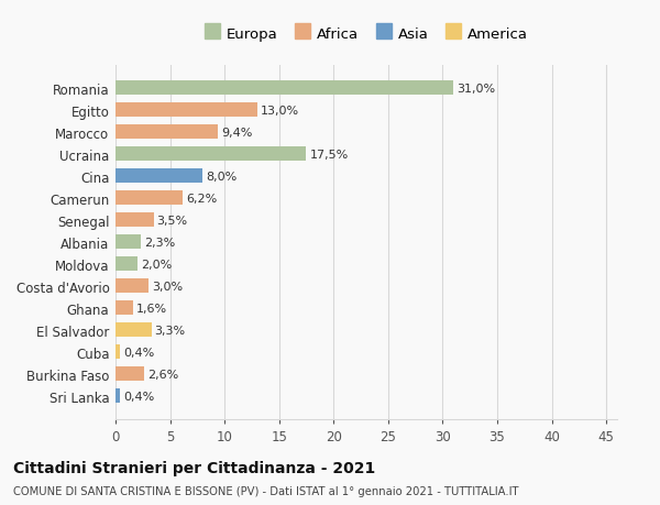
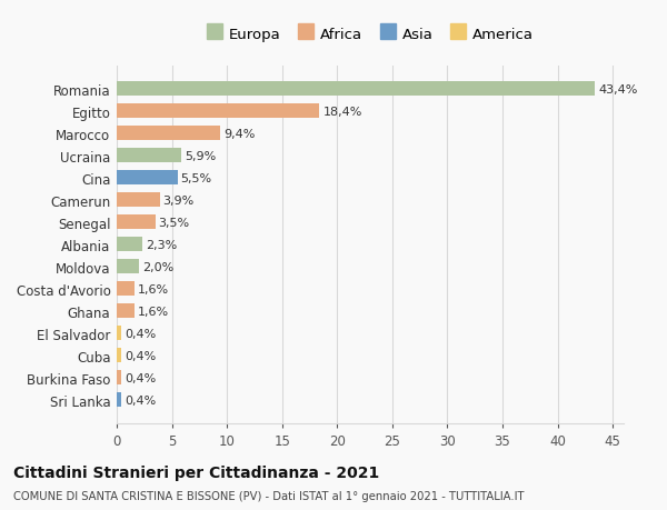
Romania: 31,0% -> 43,4%
Egitto: 13,0% -> 18,4%
Ucraina: 17,5% -> 5,9%
Cina: 8,0% -> 5,5%
Camerun: 6,2% -> 3,9%
Costa d'Avorio: 3,0% -> 1,6%
El Salvador: 3,3% -> 0,4%
Burkina Faso: 2,6% -> 0,4%
